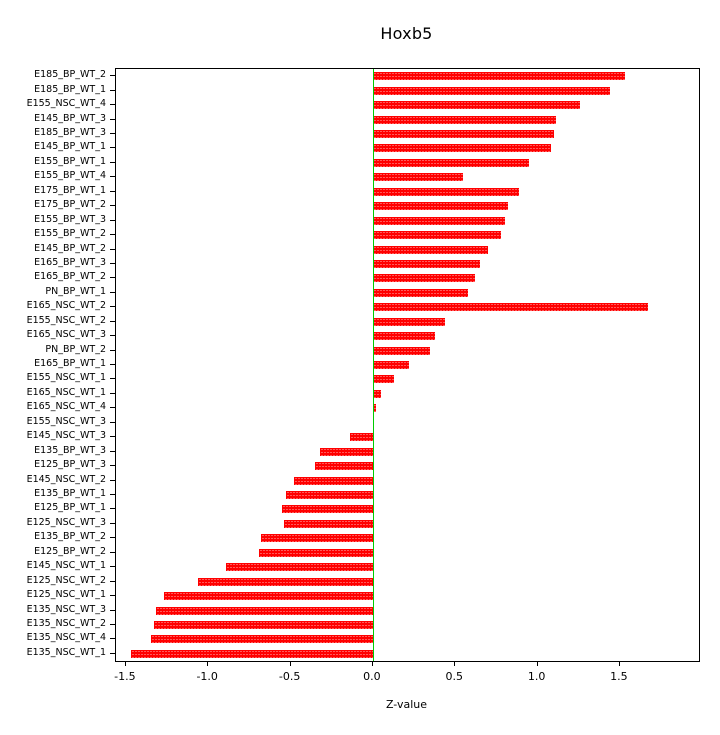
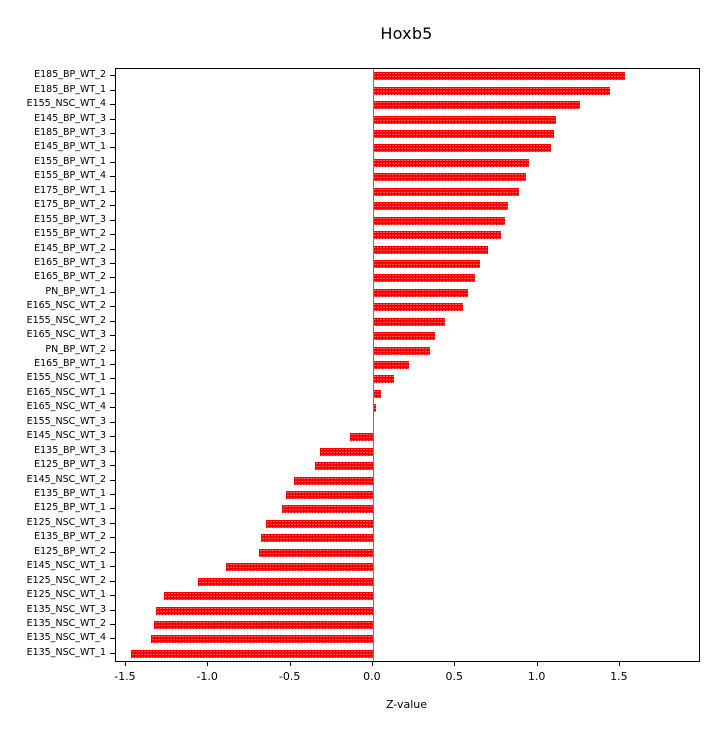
E155_BP_WT_4: 0.55 -> 0.93
E165_NSC_WT_2: 1.67 -> 0.55
E125_NSC_WT_3: -0.54 -> -0.65
